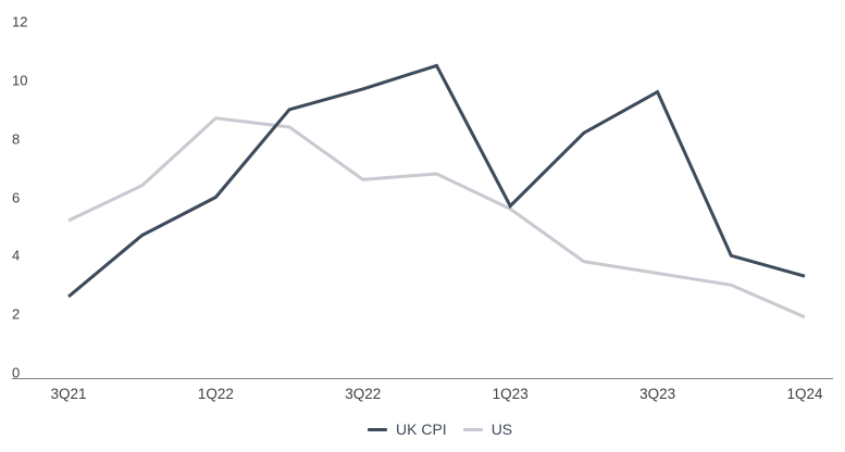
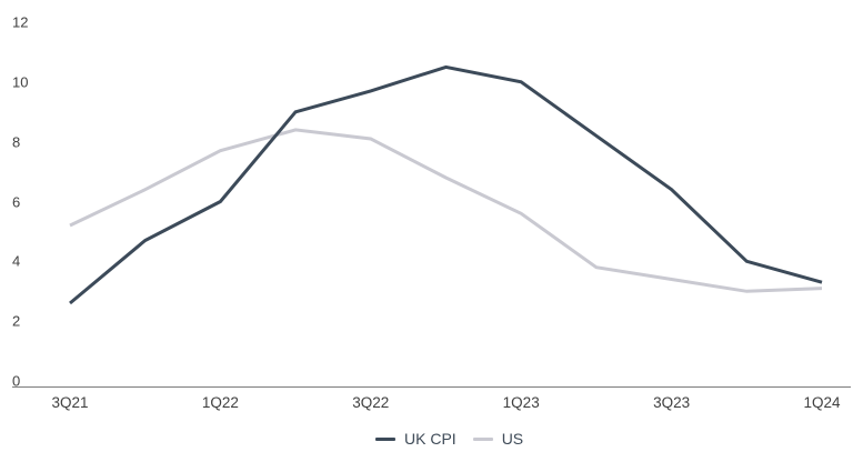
US/1Q22: 8.7 -> 7.7
US/3Q22: 6.6 -> 8.1
UK CPI/1Q23: 5.7 -> 10.0
UK CPI/3Q23: 9.6 -> 6.4
US/1Q24: 1.9 -> 3.1
